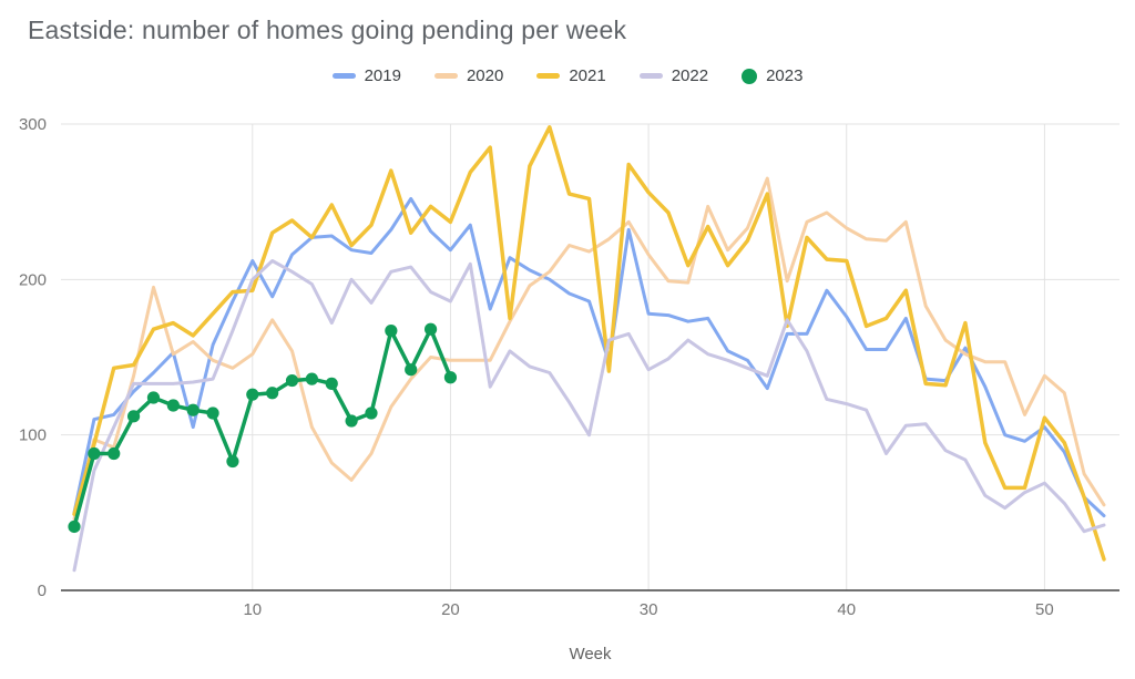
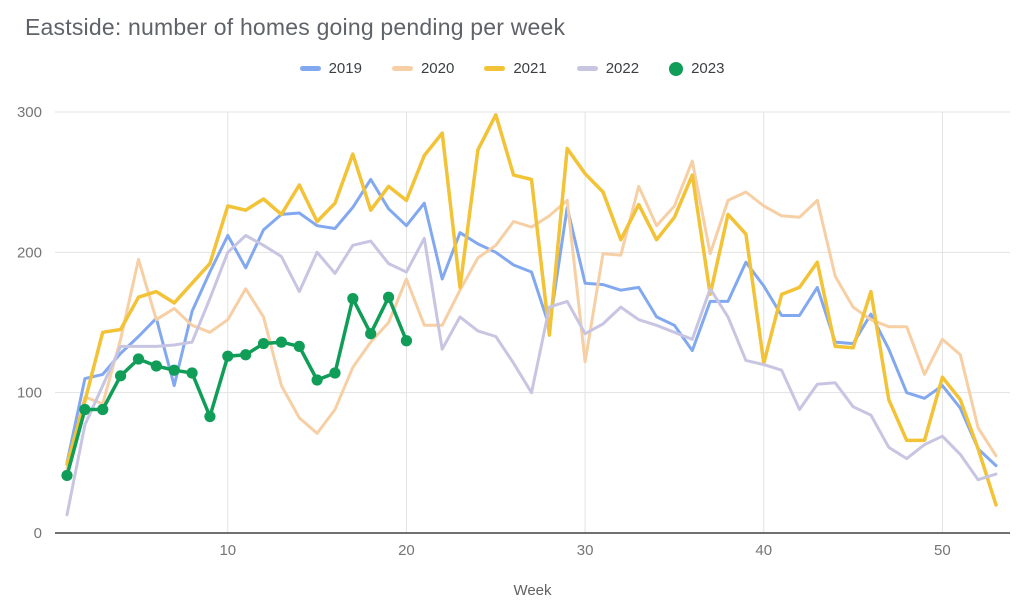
2021/10: 193 -> 233
2020/20: 148 -> 181
2020/30: 216 -> 122
2021/40: 212 -> 121
